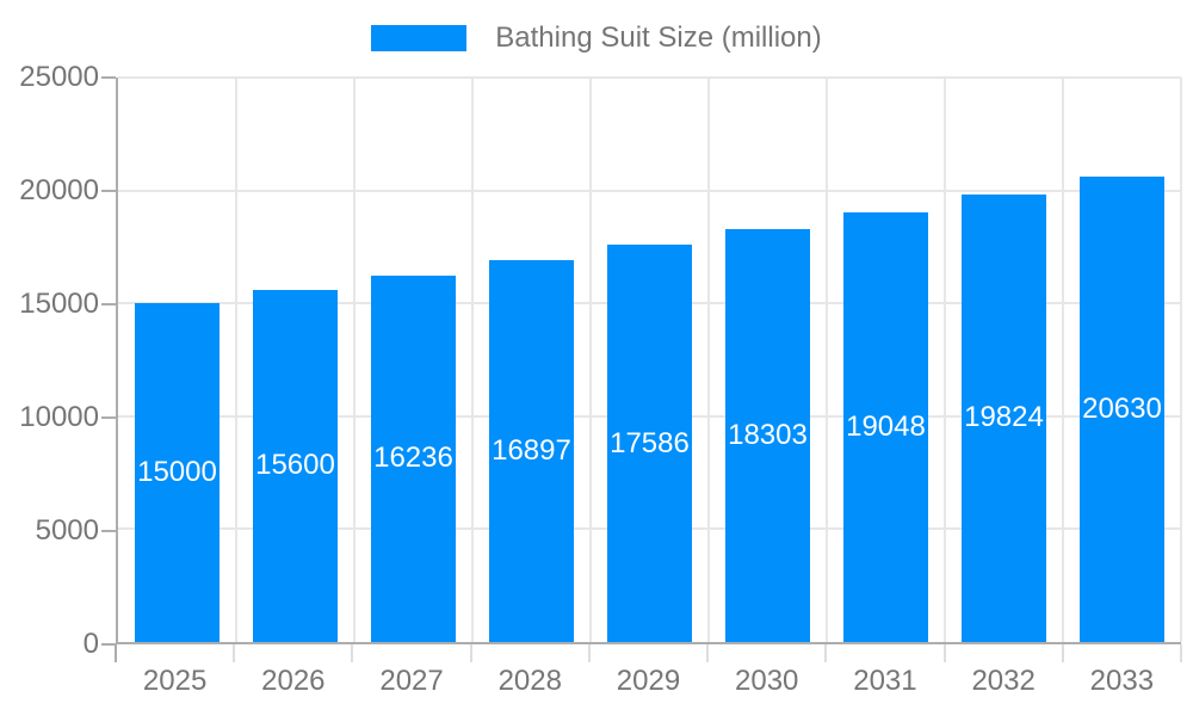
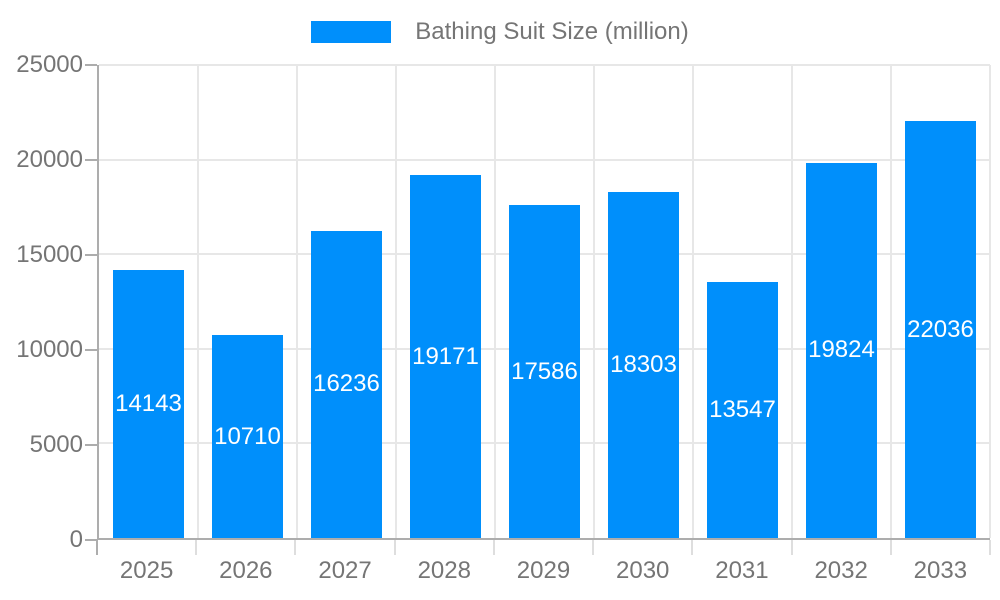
2025: 15000 -> 14143
2026: 15600 -> 10710
2028: 16897 -> 19171
2031: 19048 -> 13547
2033: 20630 -> 22036
